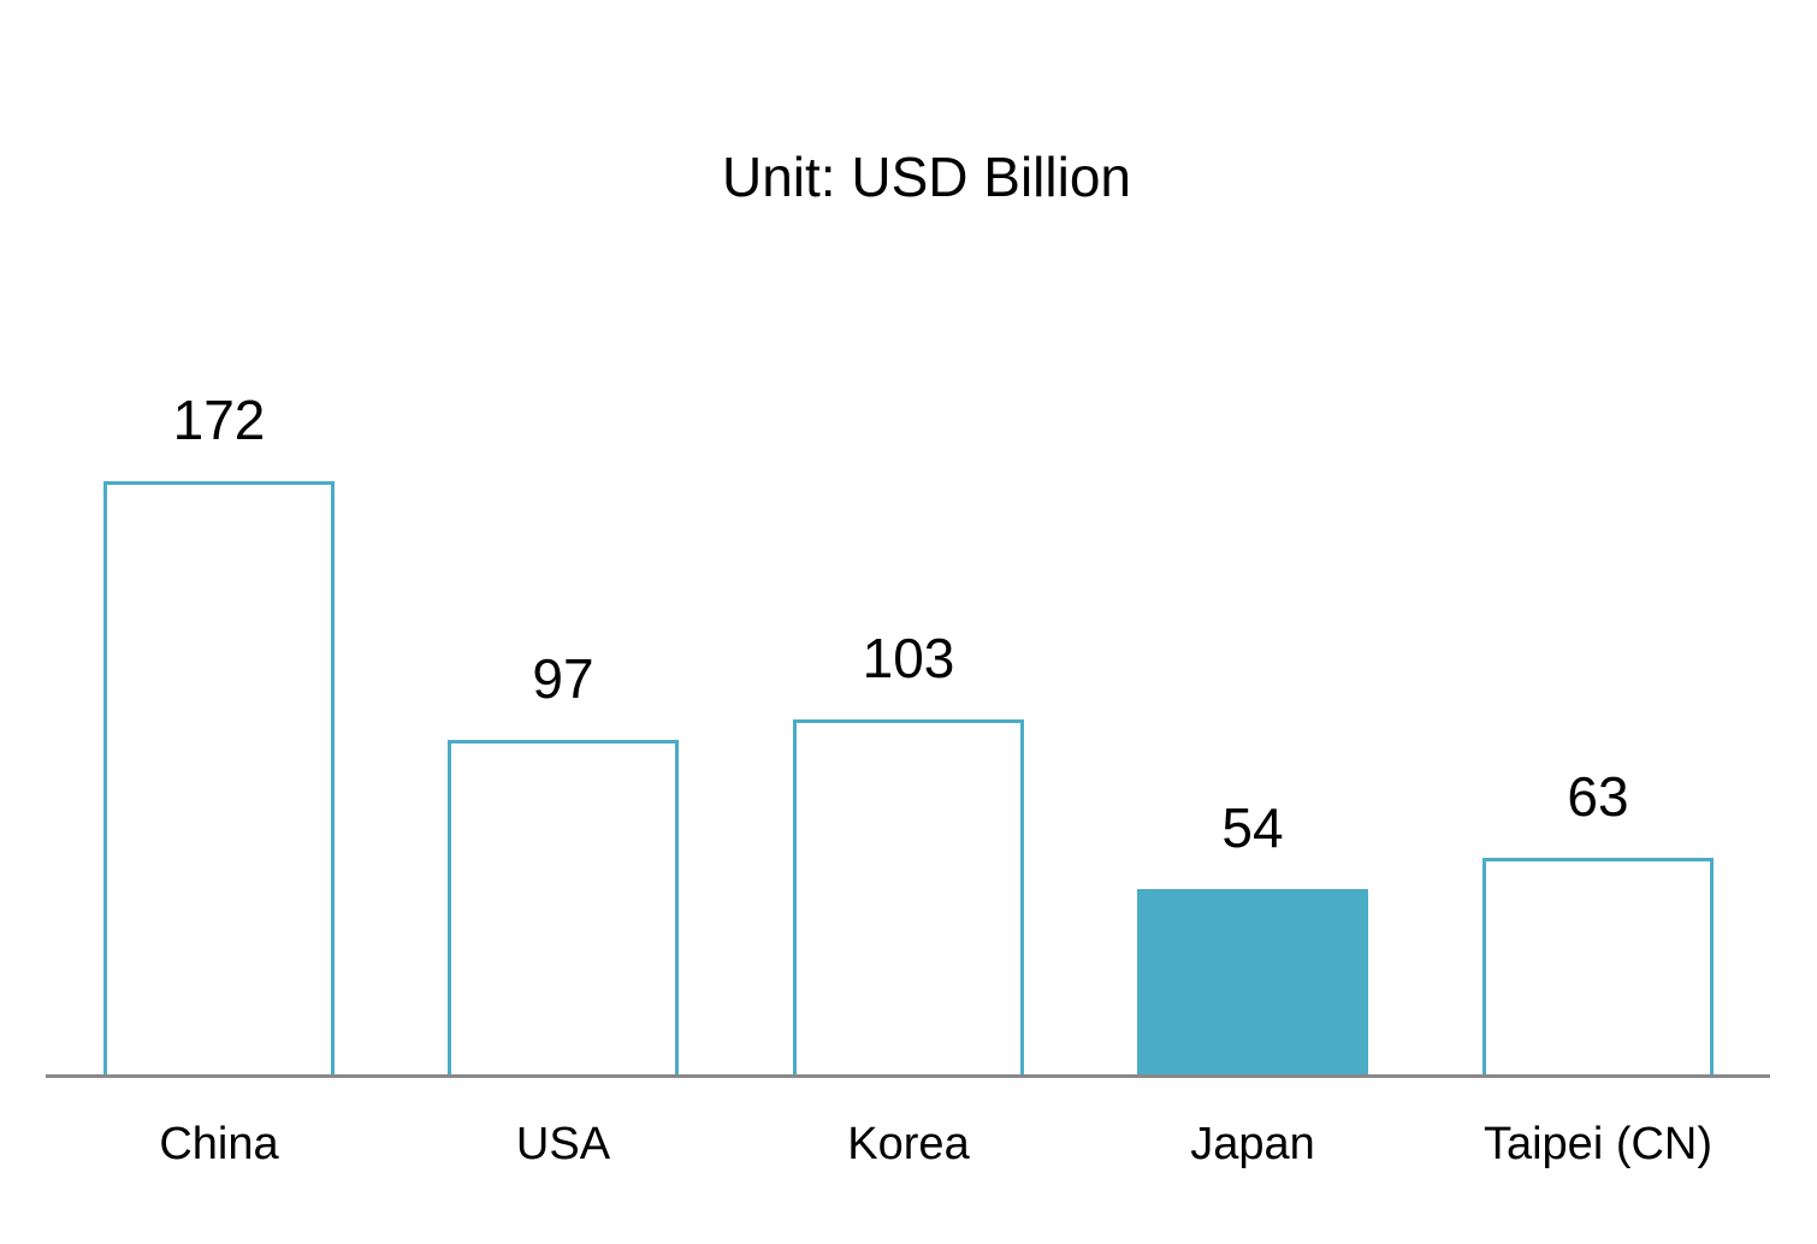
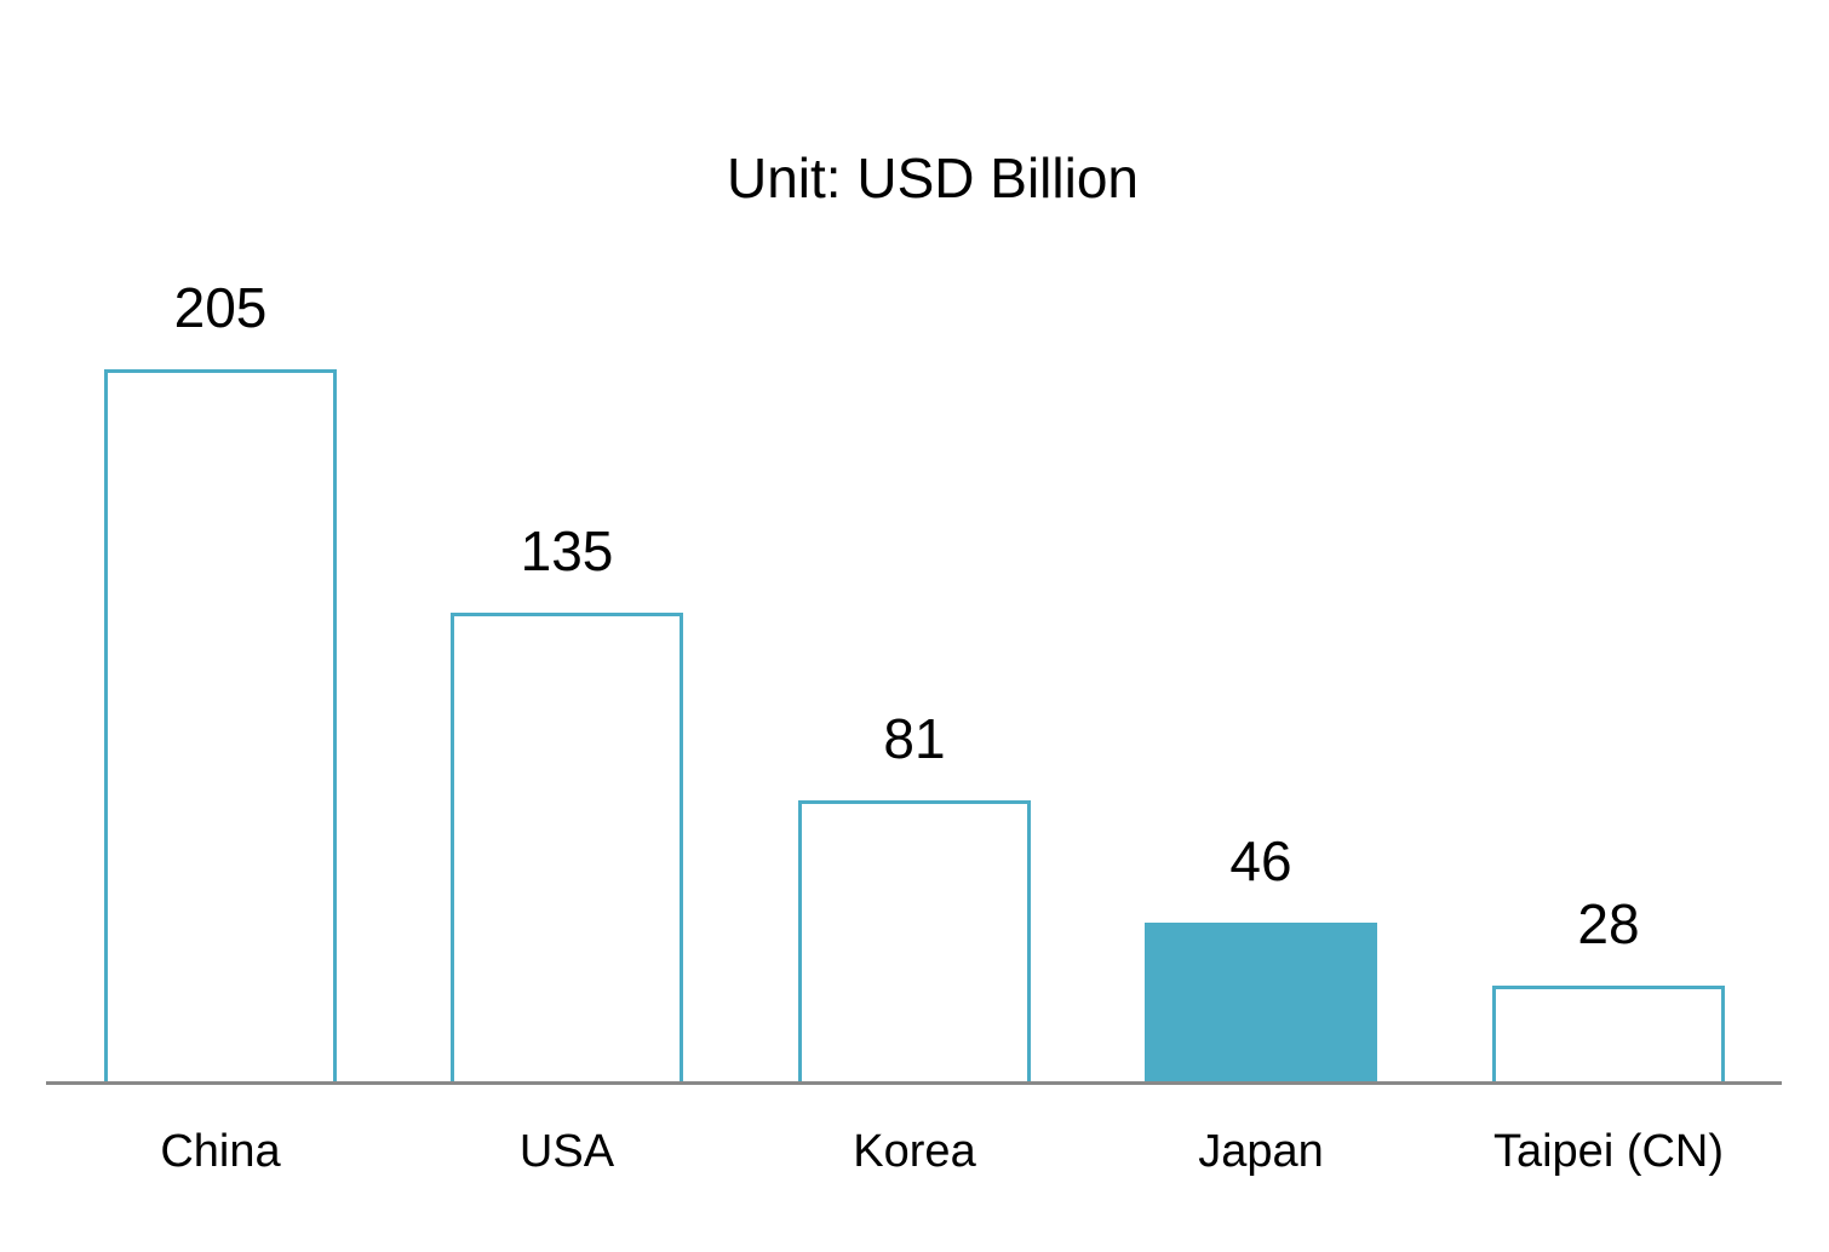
China: 172 -> 205
USA: 97 -> 135
Korea: 103 -> 81
Japan: 54 -> 46
Taipei (CN): 63 -> 28
